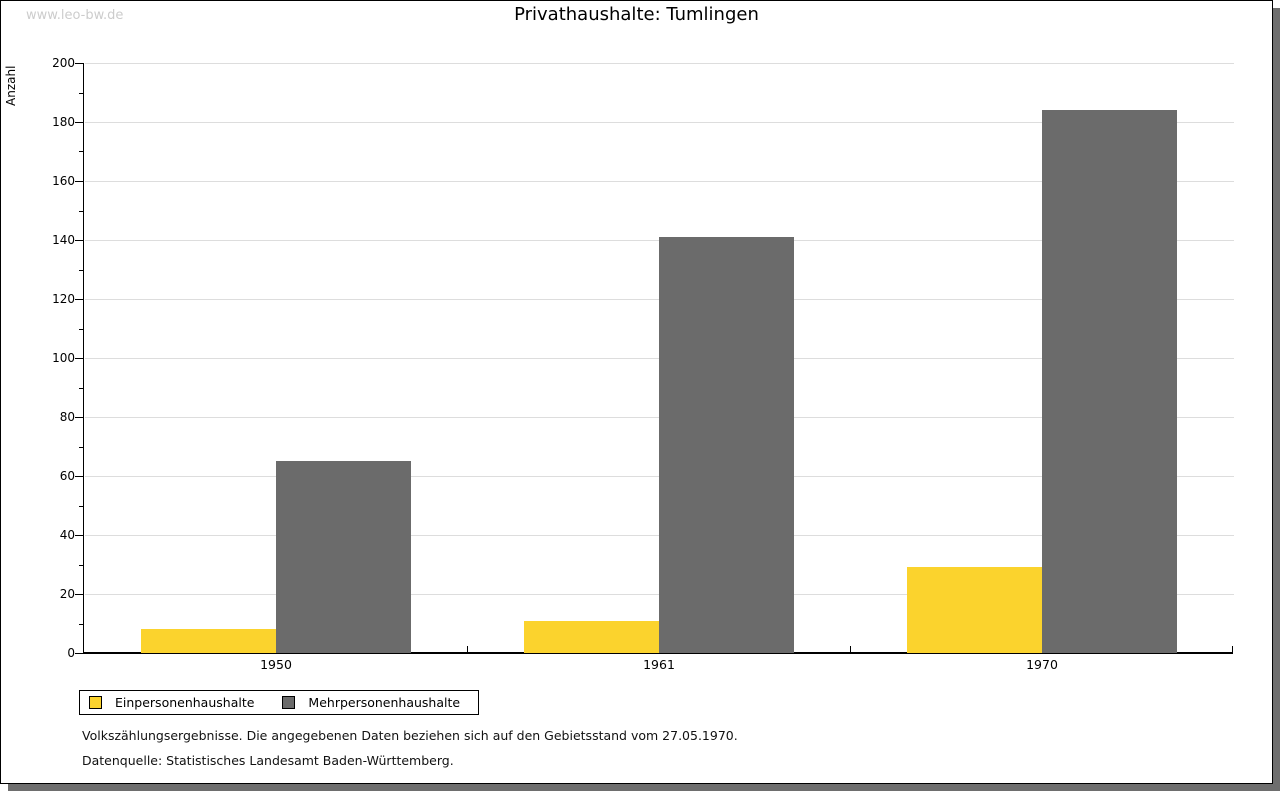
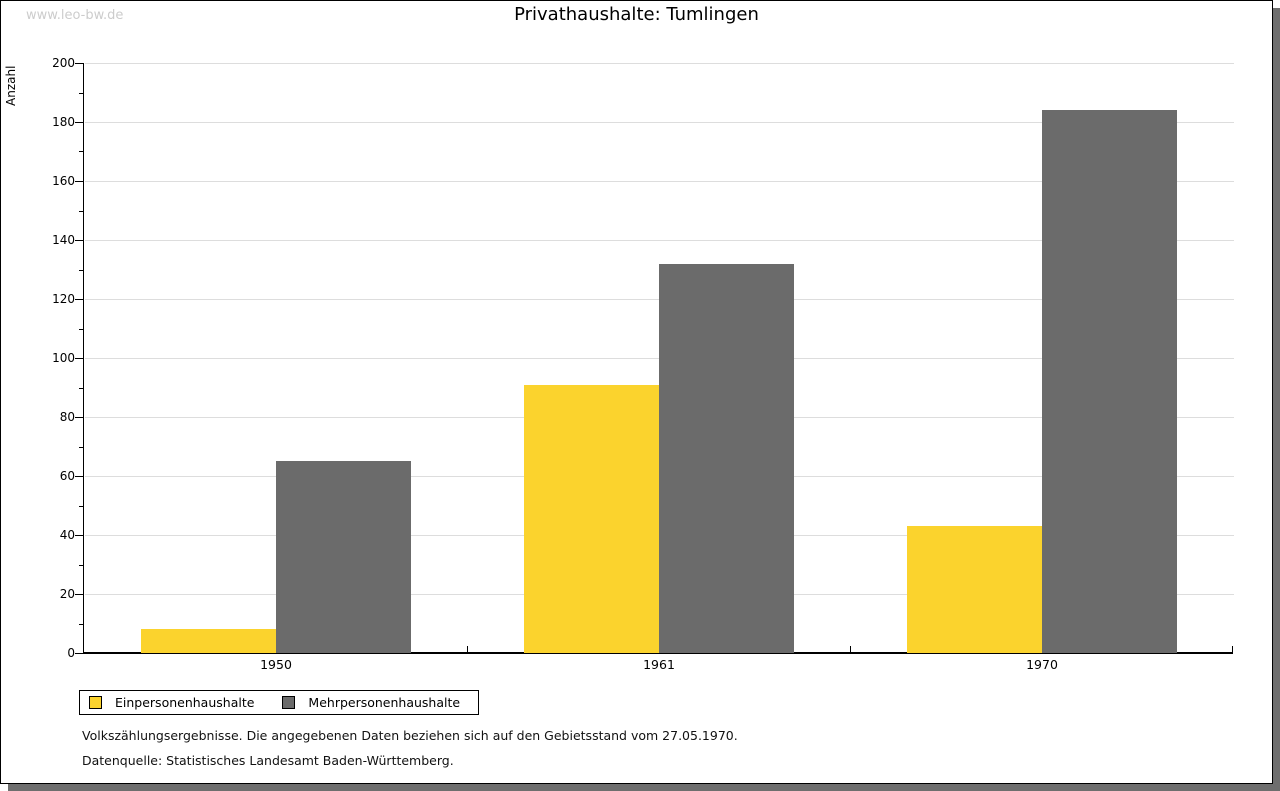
Einpersonenhaushalte/1961: 11 -> 91
Mehrpersonenhaushalte/1961: 141 -> 132
Einpersonenhaushalte/1970: 29 -> 43
